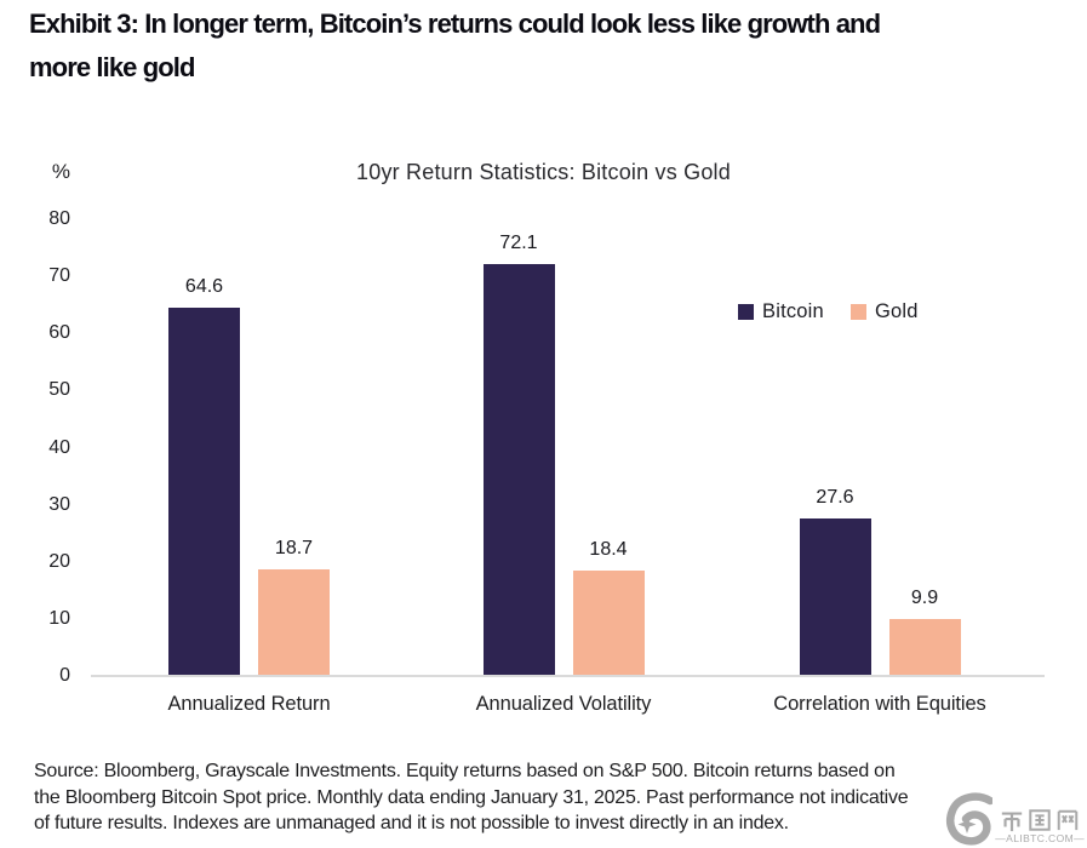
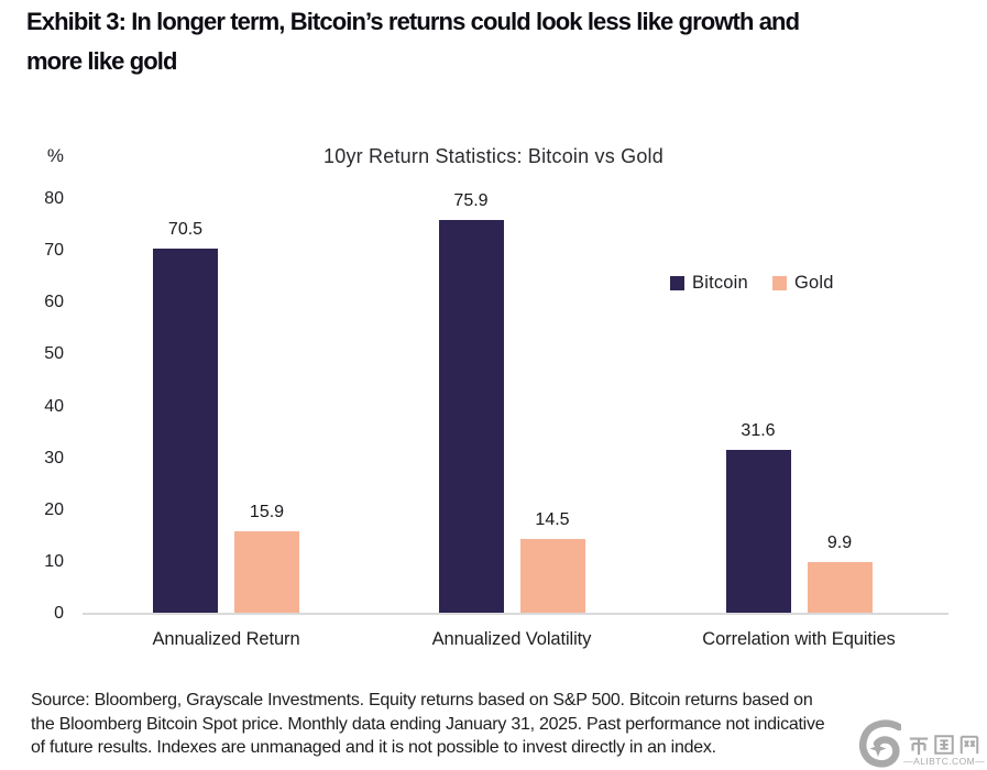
Bitcoin/Annualized Return: 64.6 -> 70.5
Gold/Annualized Return: 18.7 -> 15.9
Bitcoin/Annualized Volatility: 72.1 -> 75.9
Gold/Annualized Volatility: 18.4 -> 14.5
Bitcoin/Correlation with Equities: 27.6 -> 31.6
